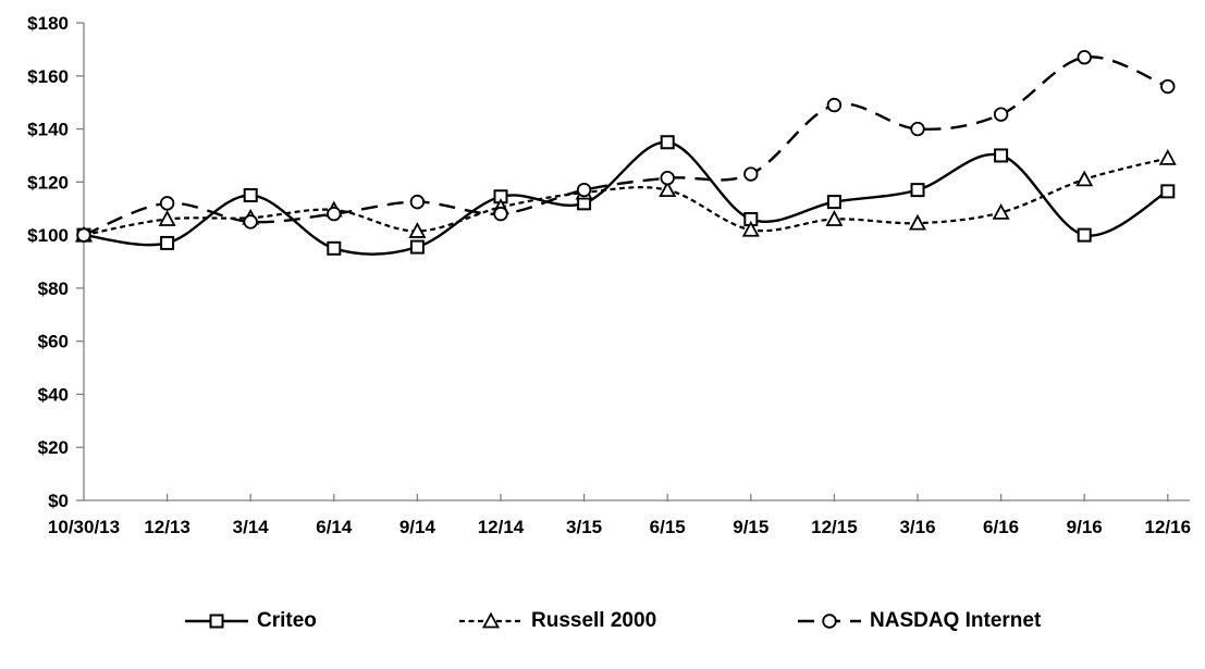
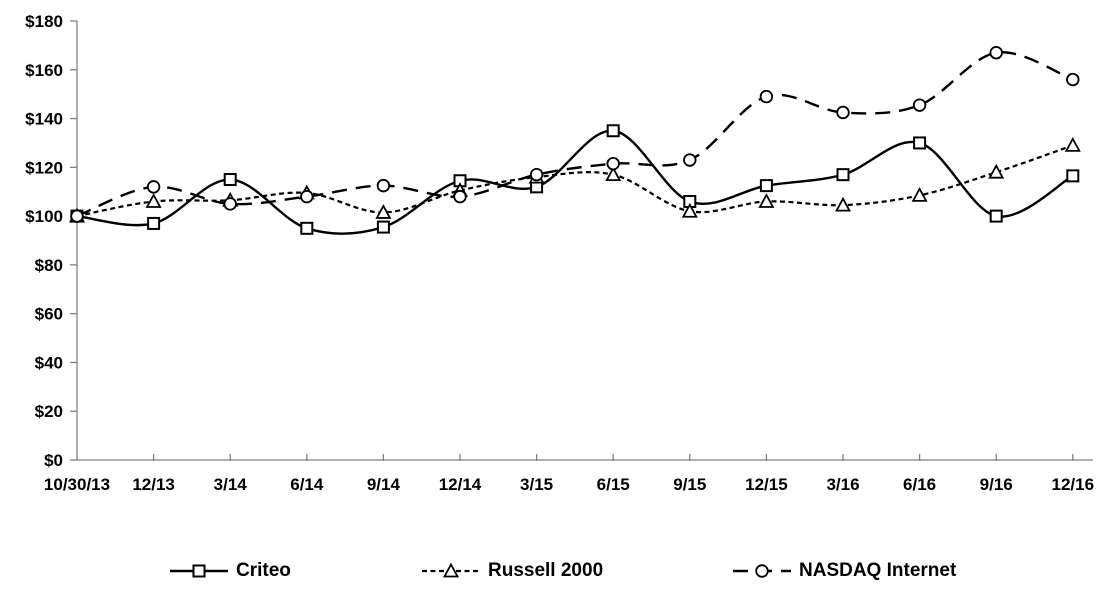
NASDAQ Internet/3/16: $140 -> $142
Russell 2000/9/16: $121 -> $118
